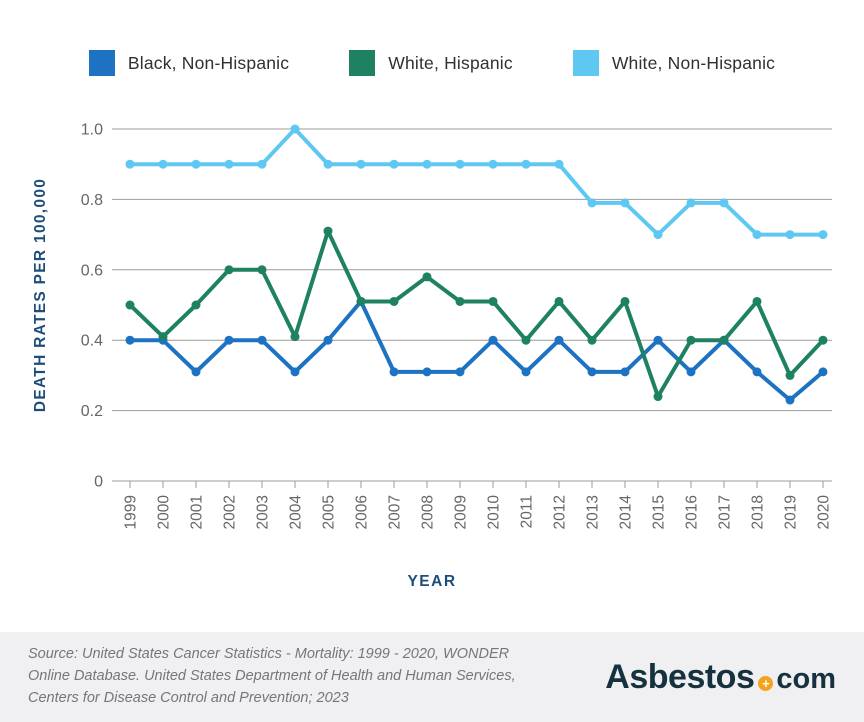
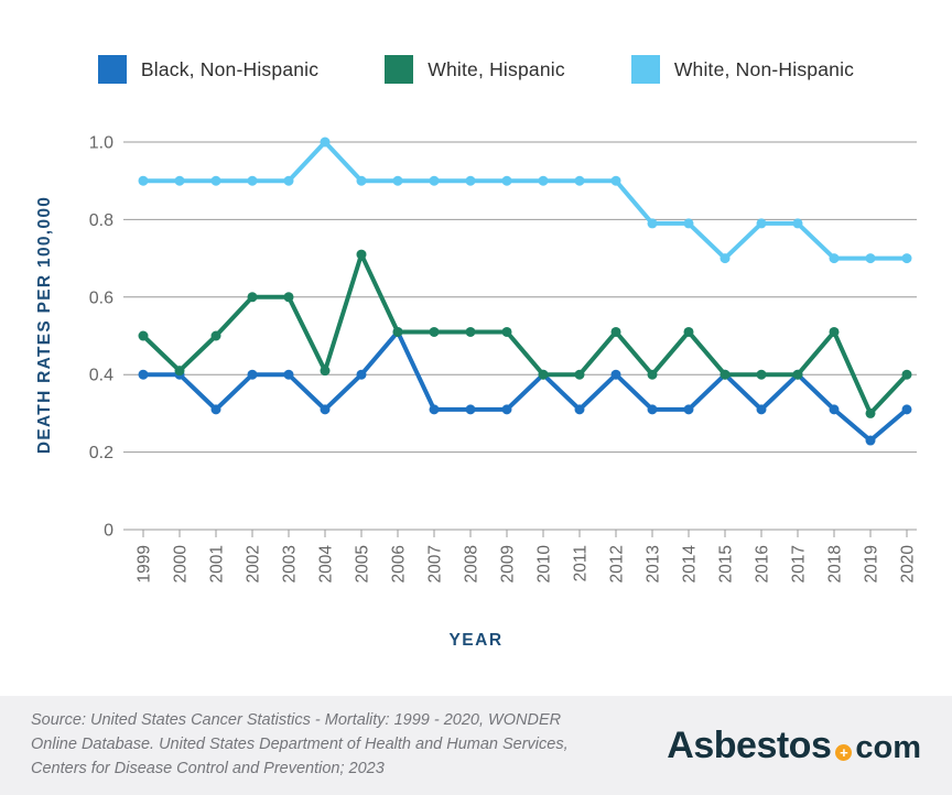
White, Hispanic/2008: 0.58 -> 0.51
White, Hispanic/2010: 0.51 -> 0.40
White, Hispanic/2015: 0.24 -> 0.40
